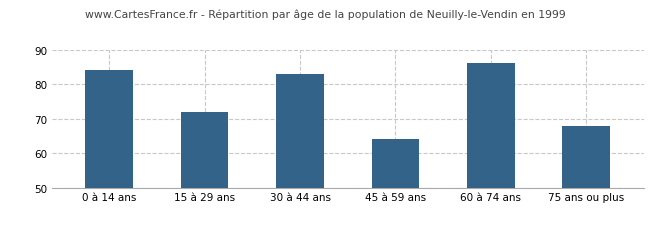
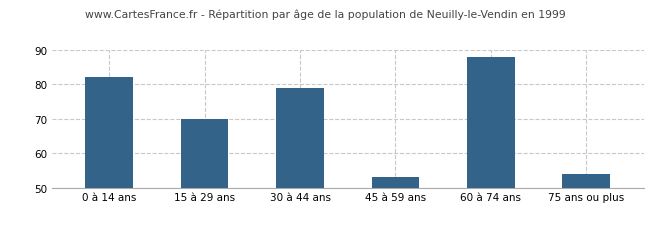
0 à 14 ans: 84 -> 82
15 à 29 ans: 72 -> 70
30 à 44 ans: 83 -> 79
45 à 59 ans: 64 -> 53
60 à 74 ans: 86 -> 88
75 ans ou plus: 68 -> 54
